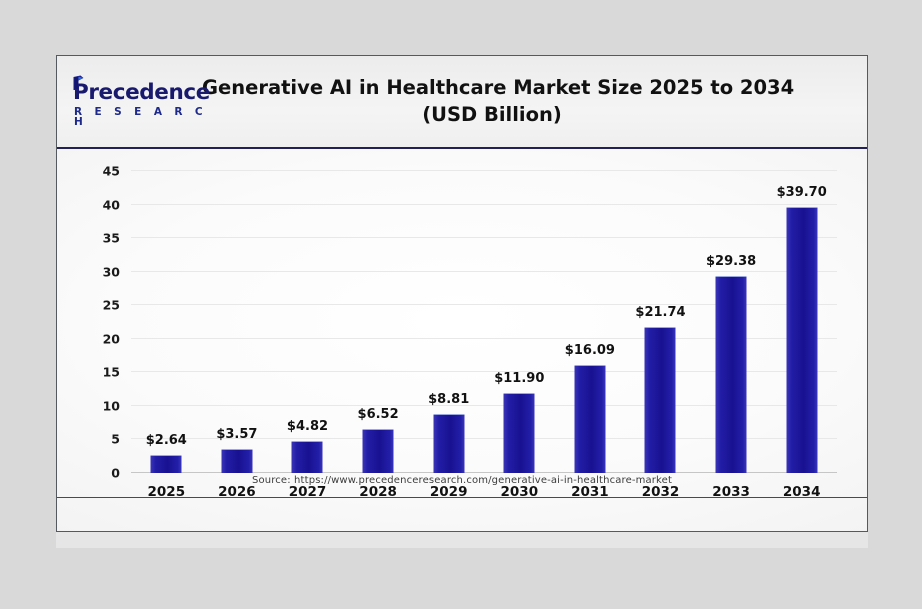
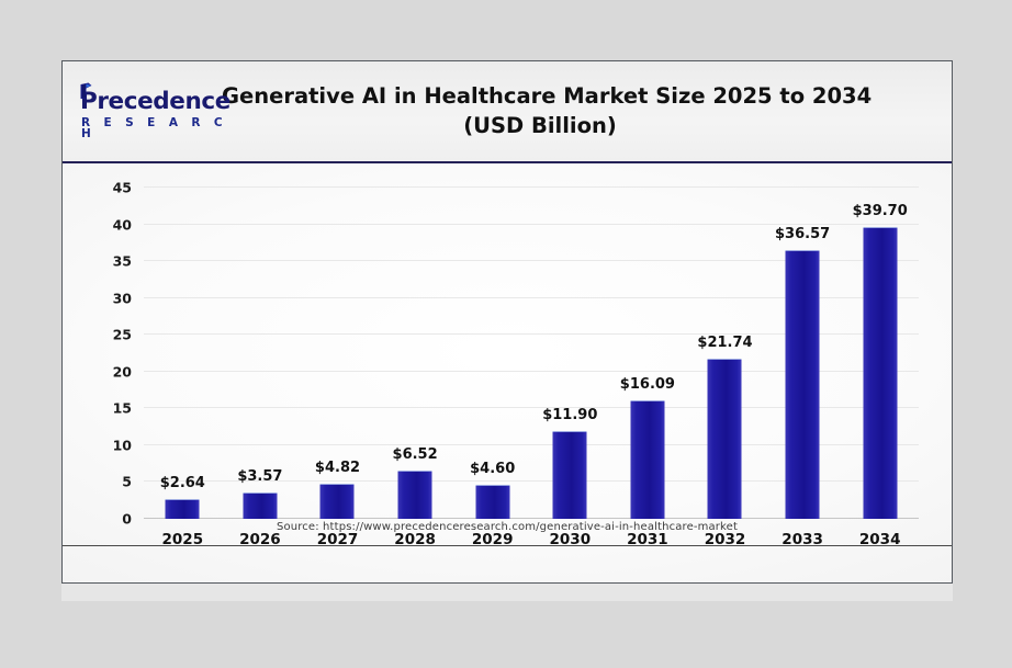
2029: $8.81 -> $4.60
2033: $29.38 -> $36.57
